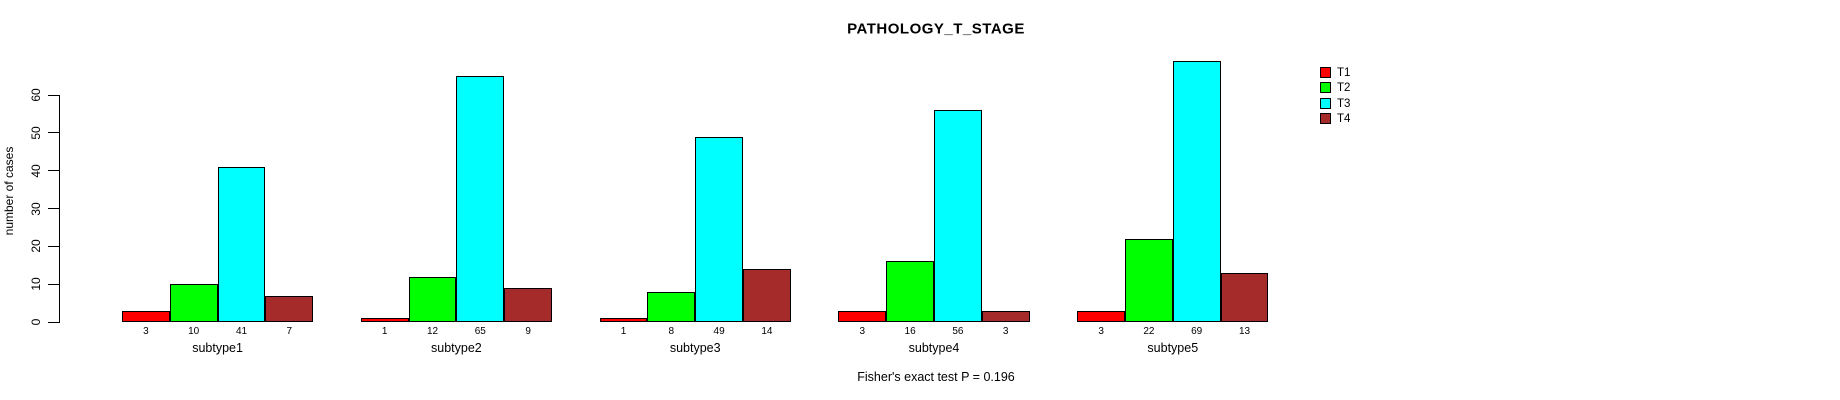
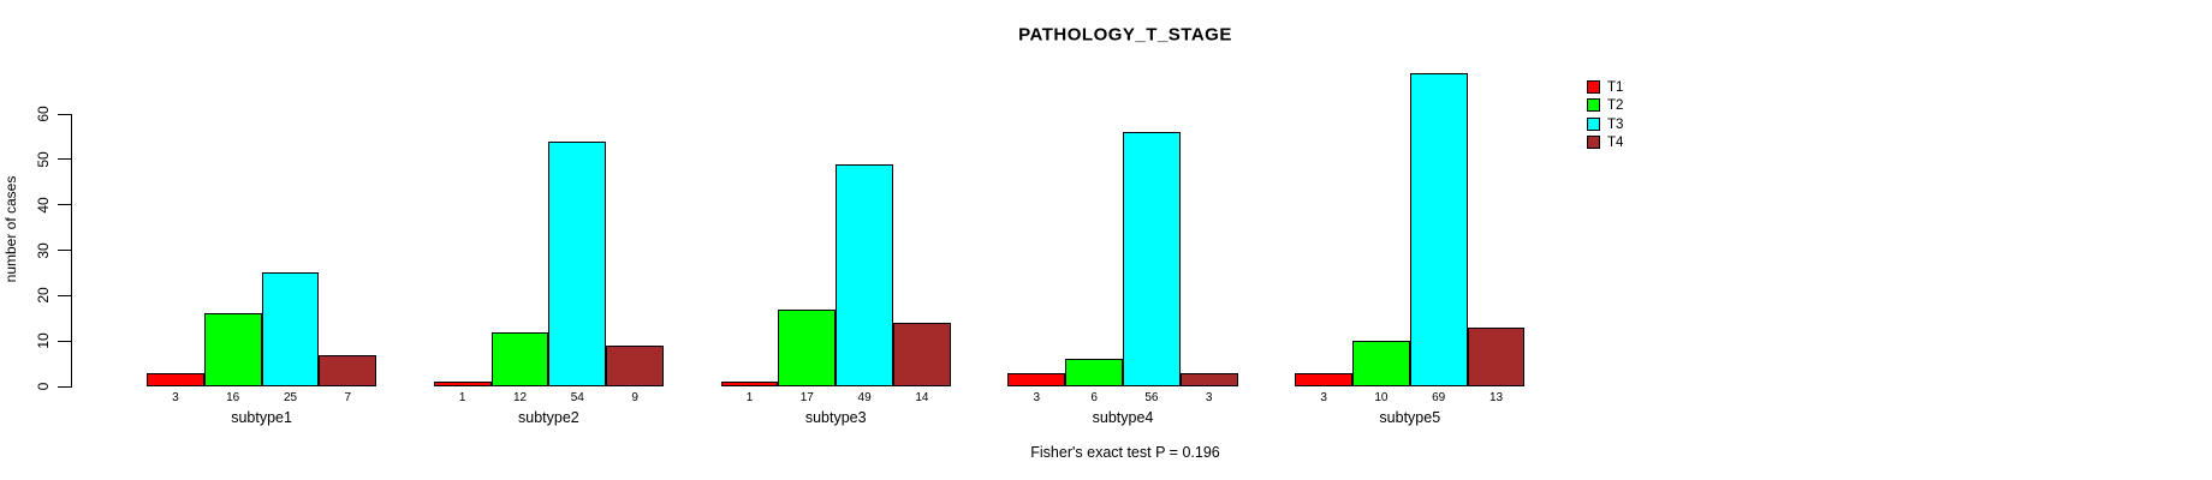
T2/subtype1: 10 -> 16
T3/subtype1: 41 -> 25
T3/subtype2: 65 -> 54
T2/subtype3: 8 -> 17
T2/subtype4: 16 -> 6
T2/subtype5: 22 -> 10
